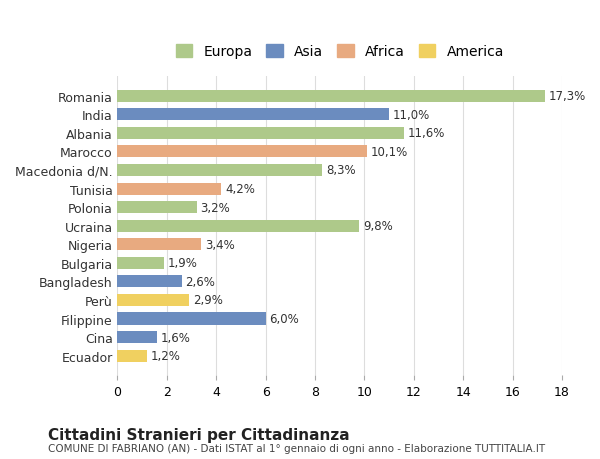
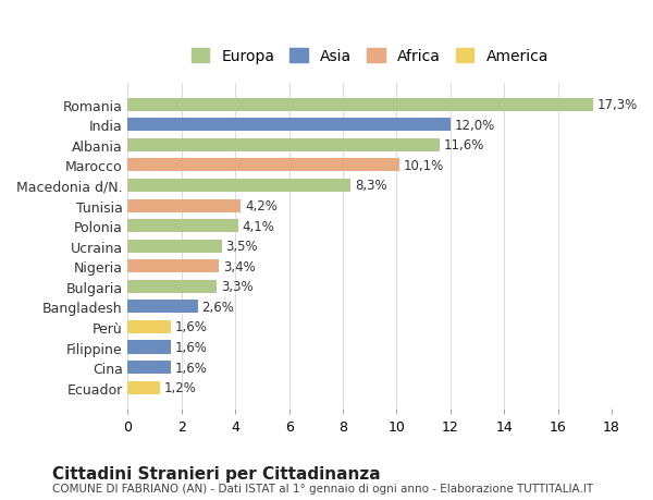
India: 11,0% -> 12,0%
Polonia: 3,2% -> 4,1%
Ucraina: 9,8% -> 3,5%
Bulgaria: 1,9% -> 3,3%
Perù: 2,9% -> 1,6%
Filippine: 6,0% -> 1,6%
